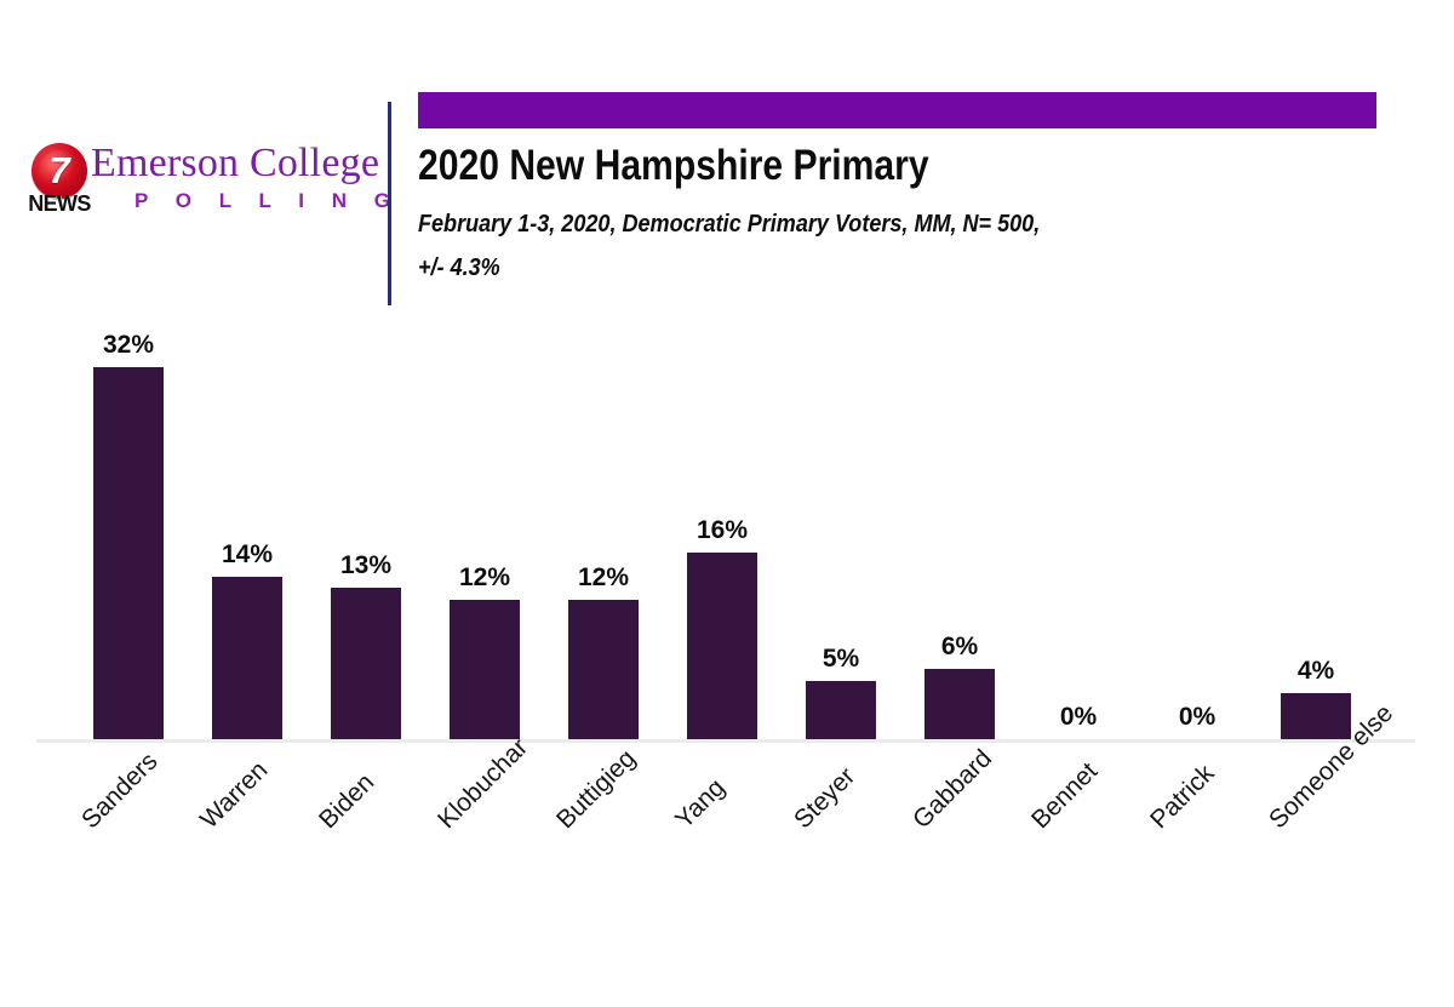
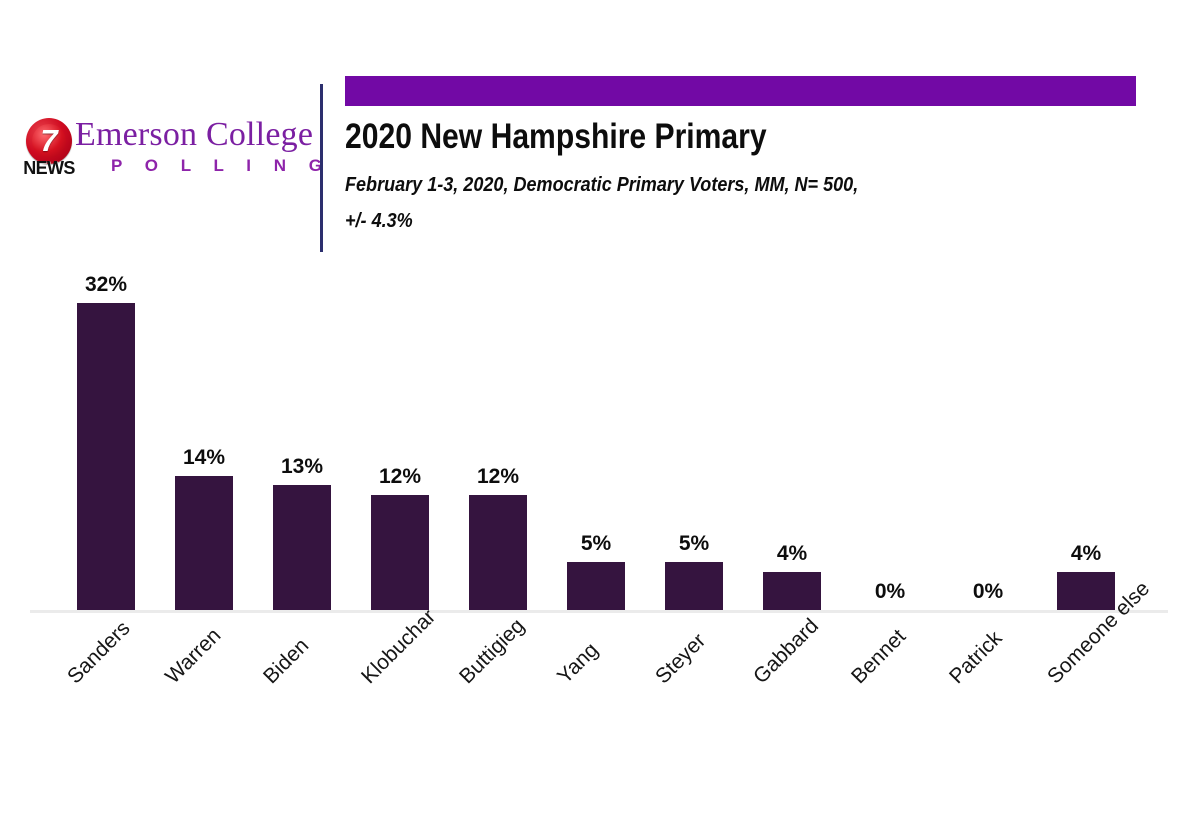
Yang: 16% -> 5%
Gabbard: 6% -> 4%
